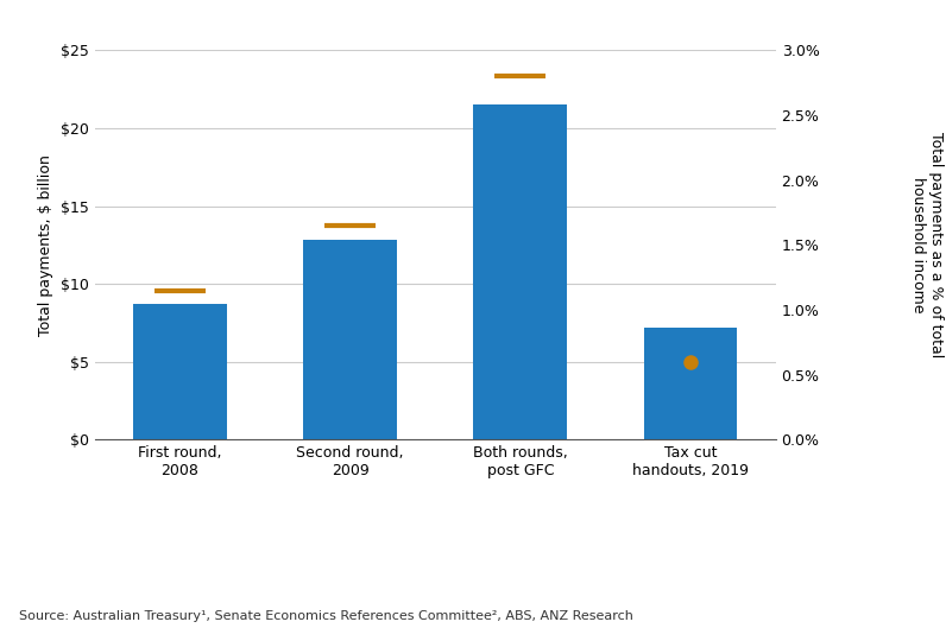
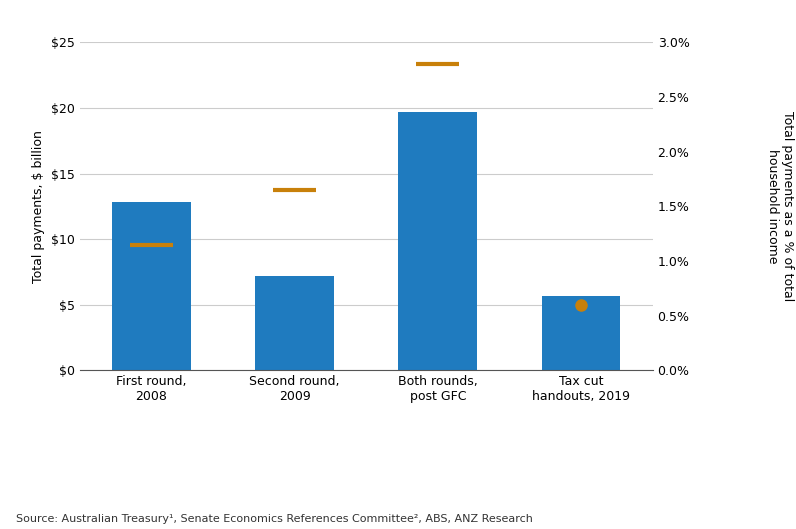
First round, 2008: $8.7 -> $12.8
Second round, 2009: $12.8 -> $7.2
Both rounds, post GFC: $21.5 -> $19.7
Tax cut handouts, 2019: $7.2 -> $5.7
